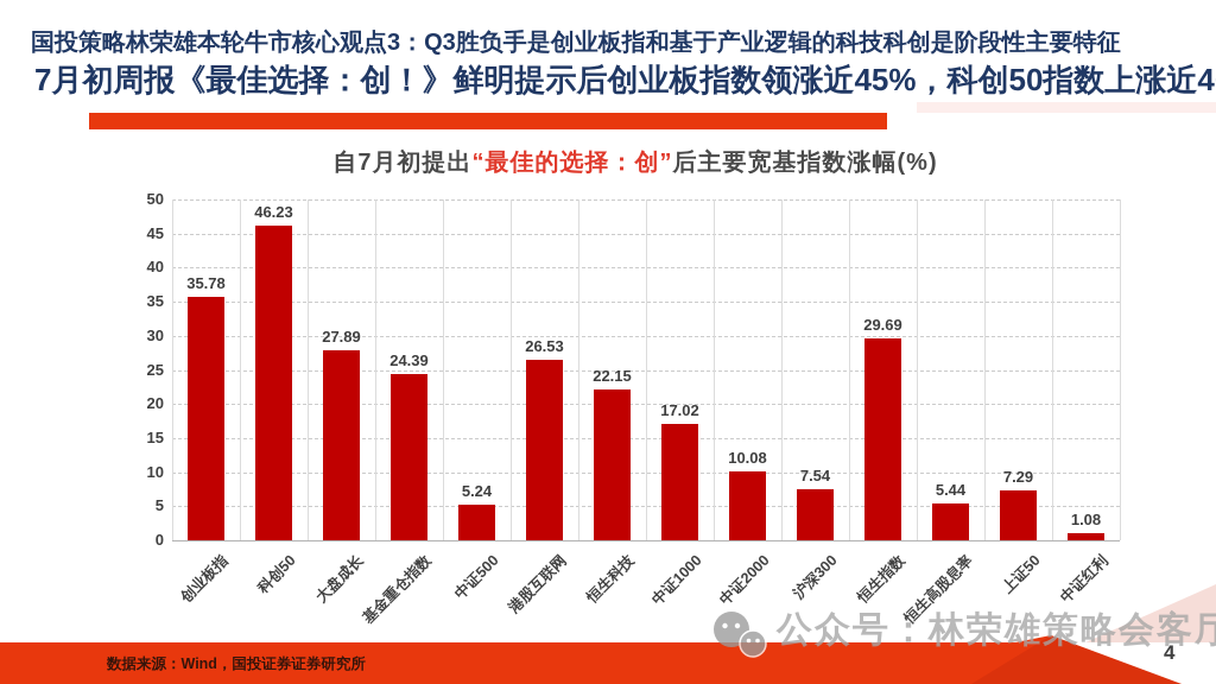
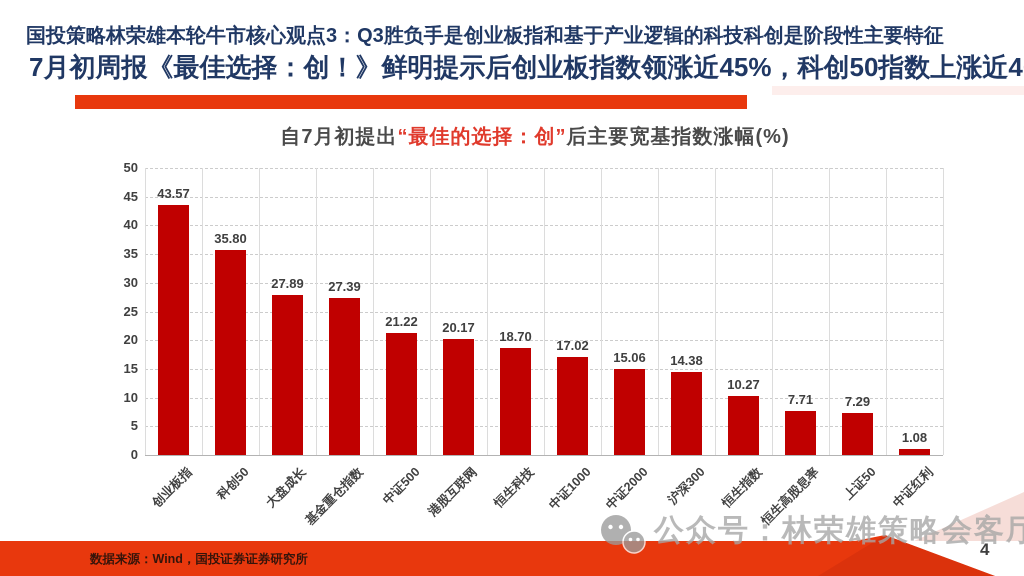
创业板指: 35.78 -> 43.57
科创50: 46.23 -> 35.80
基金重仓指数: 24.39 -> 27.39
中证500: 5.24 -> 21.22
港股互联网: 26.53 -> 20.17
恒生科技: 22.15 -> 18.70
中证2000: 10.08 -> 15.06
沪深300: 7.54 -> 14.38
恒生指数: 29.69 -> 10.27
恒生高股息率: 5.44 -> 7.71
